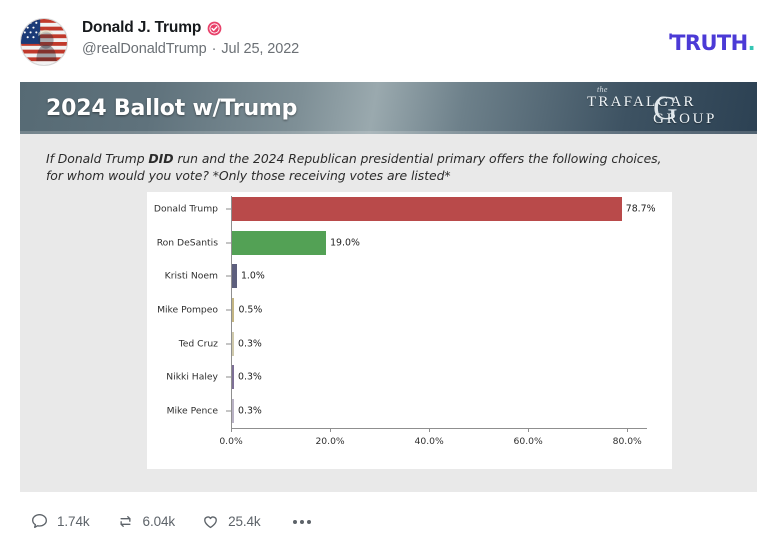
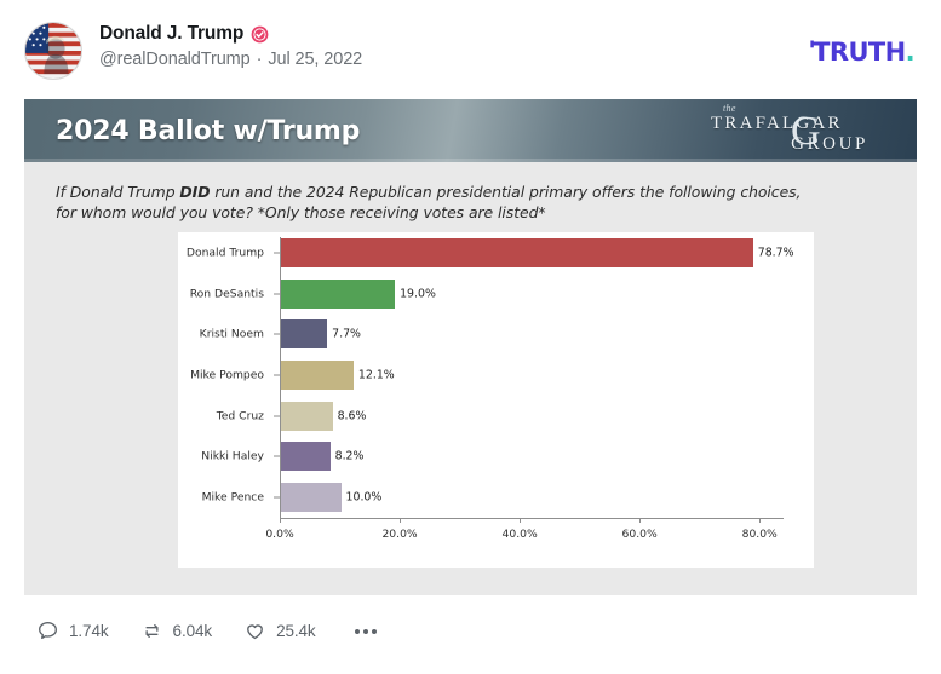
Kristi Noem: 1.0% -> 7.7%
Mike Pompeo: 0.5% -> 12.1%
Ted Cruz: 0.3% -> 8.6%
Nikki Haley: 0.3% -> 8.2%
Mike Pence: 0.3% -> 10.0%
